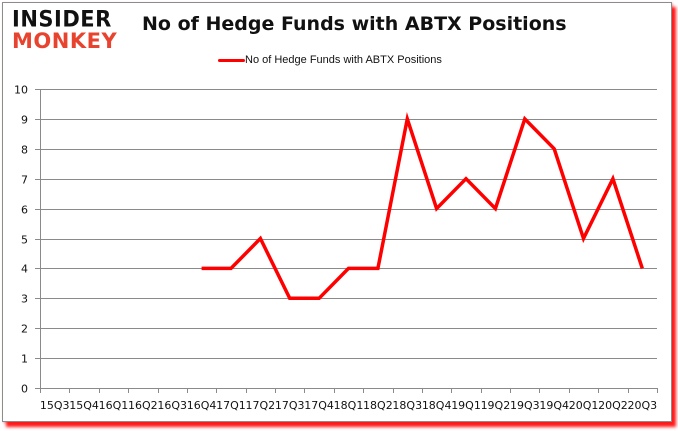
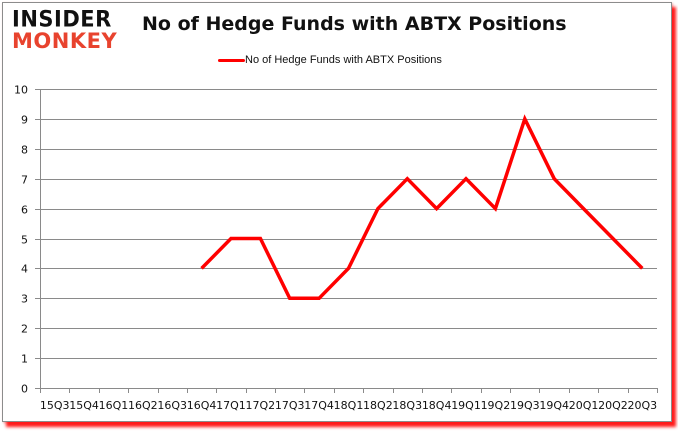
17Q1: 4 -> 5
18Q2: 4 -> 6
18Q3: 9 -> 7
19Q4: 8 -> 7
20Q1: 5 -> 6
20Q2: 7 -> 5
